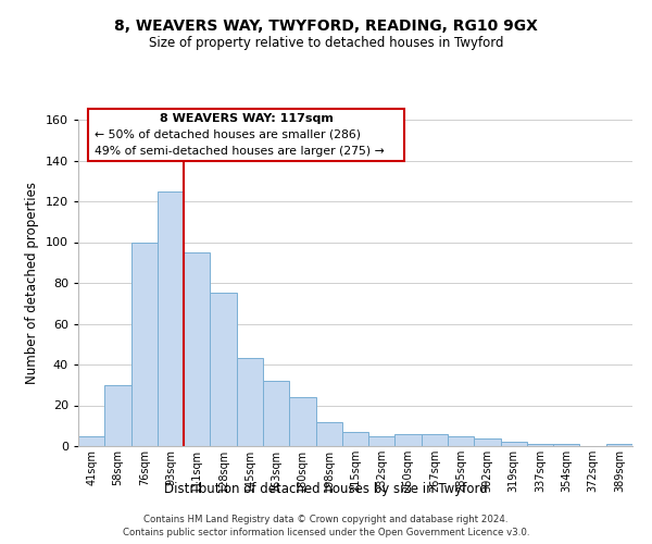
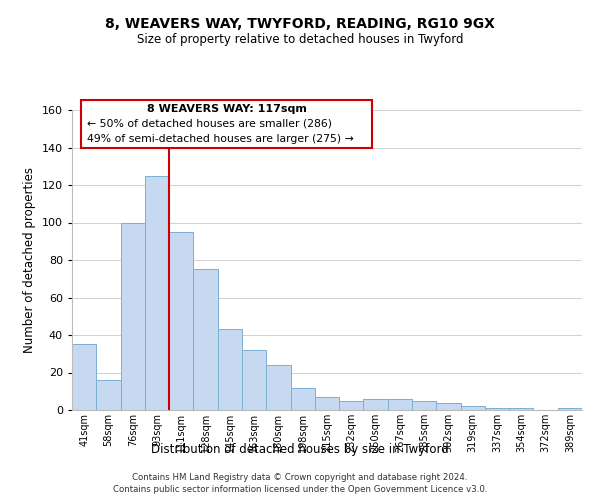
41sqm: 5 -> 35
58sqm: 30 -> 16
